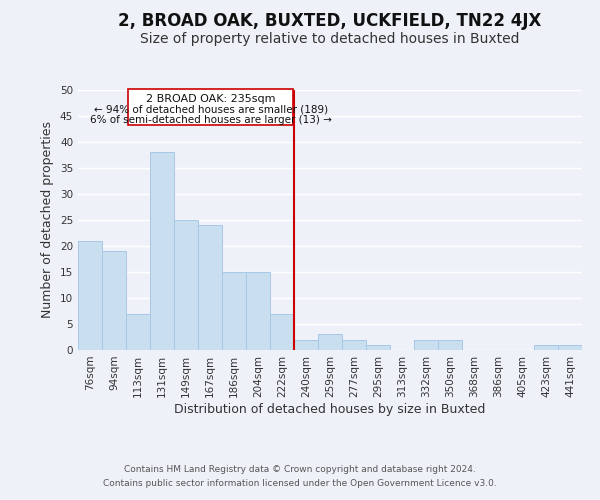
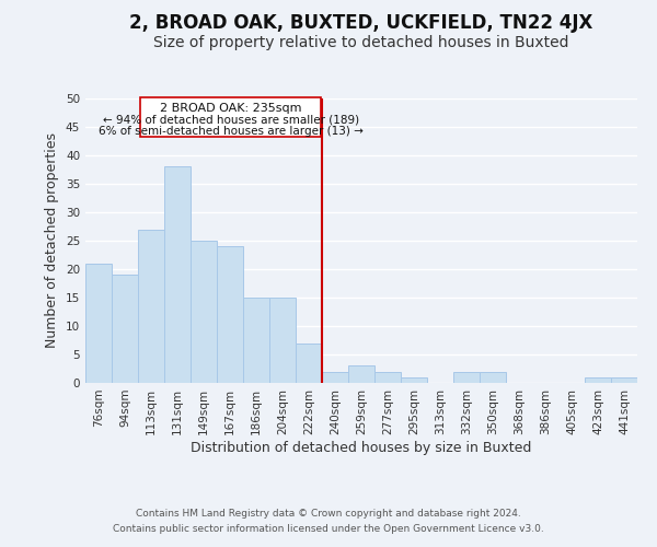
113sqm: 7 -> 27
